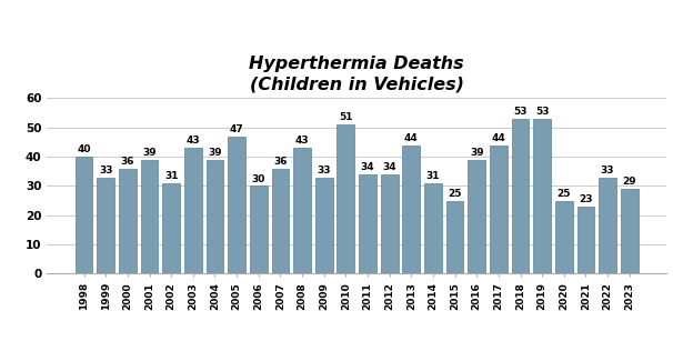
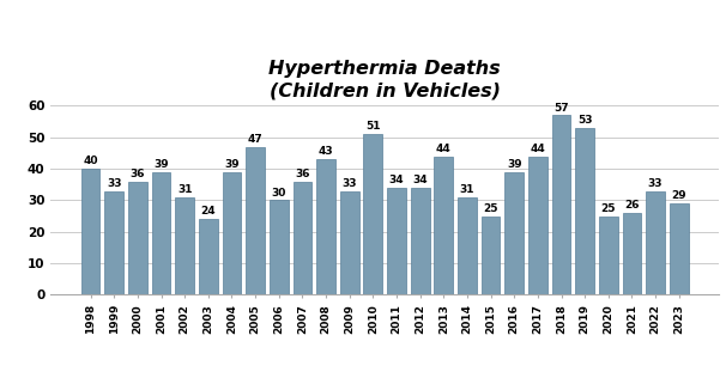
2003: 43 -> 24
2018: 53 -> 57
2021: 23 -> 26
